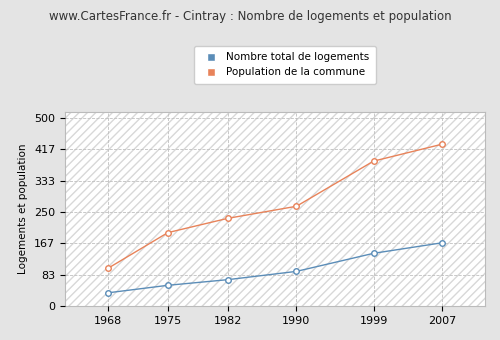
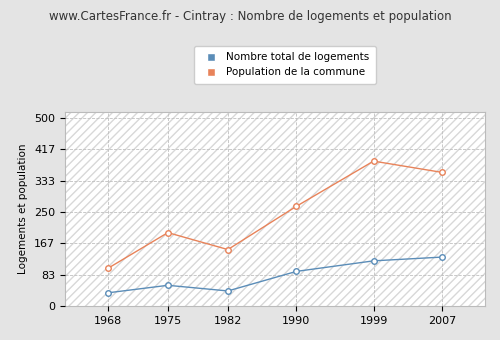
Nombre total de logements/1982: 70 -> 40
Population de la commune/1982: 233 -> 150
Nombre total de logements/1999: 140 -> 120
Nombre total de logements/2007: 168 -> 130
Population de la commune/2007: 430 -> 355
